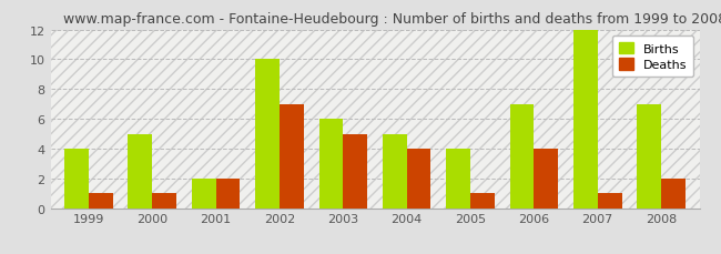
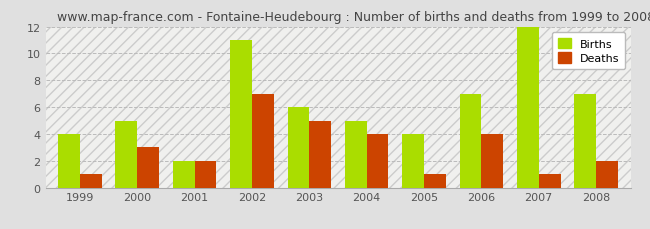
Deaths/2000: 1 -> 3
Births/2002: 10 -> 11
